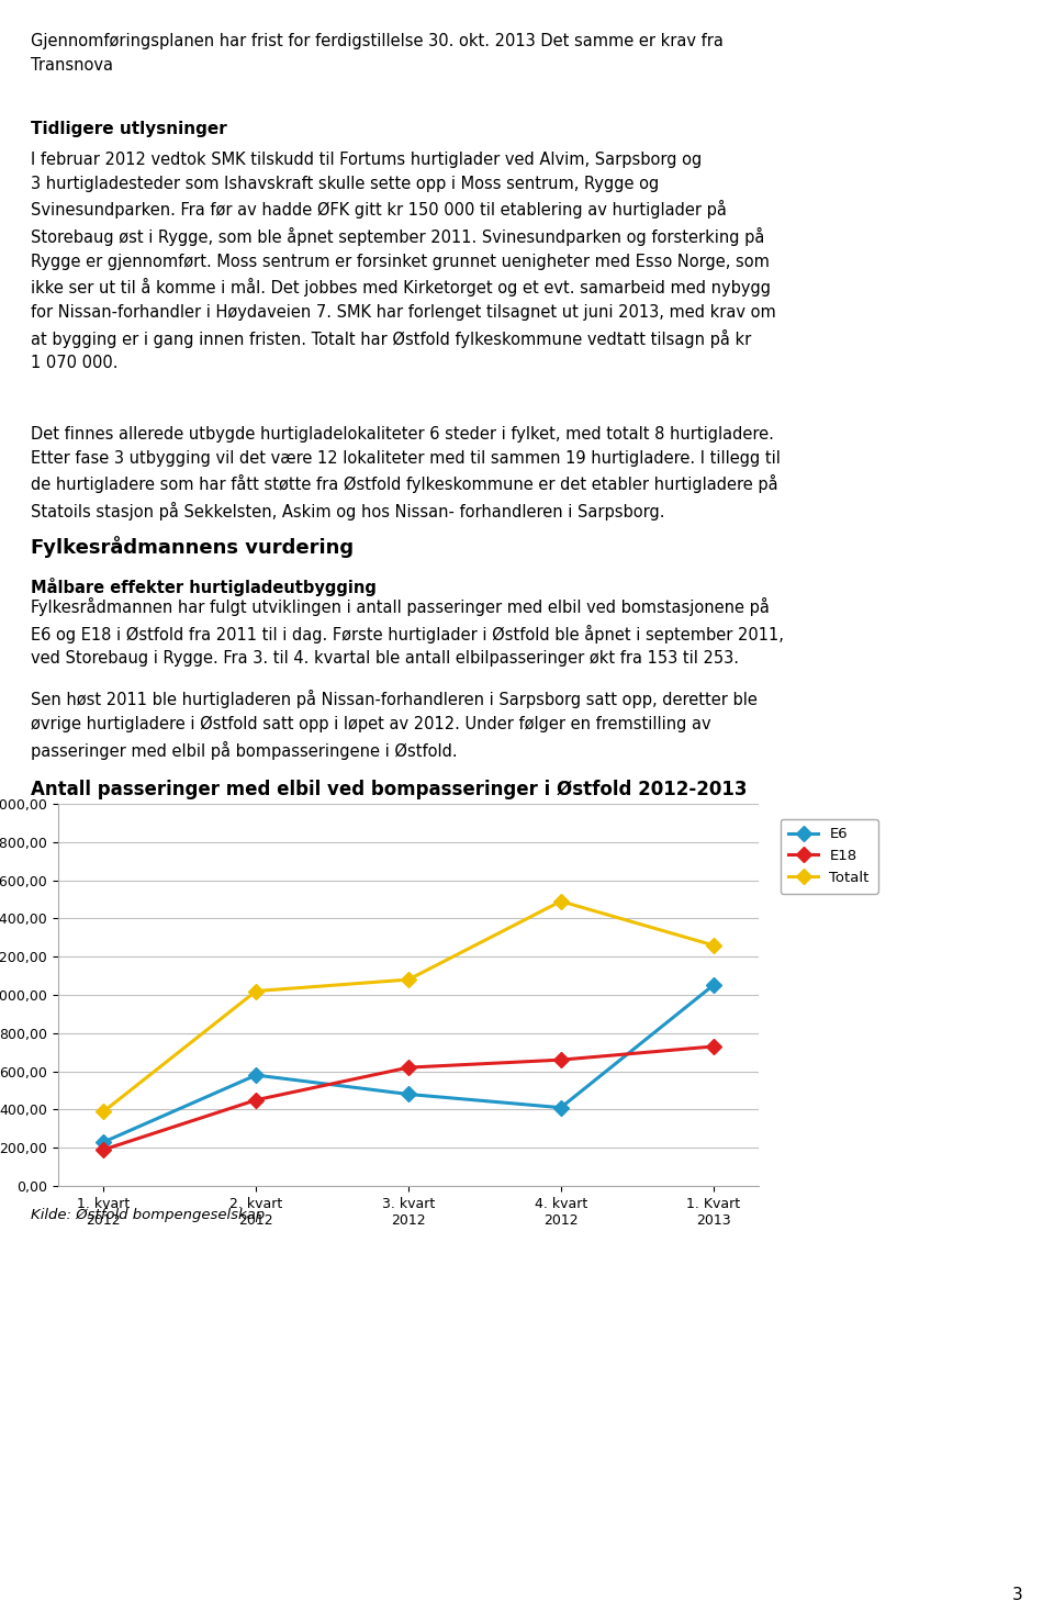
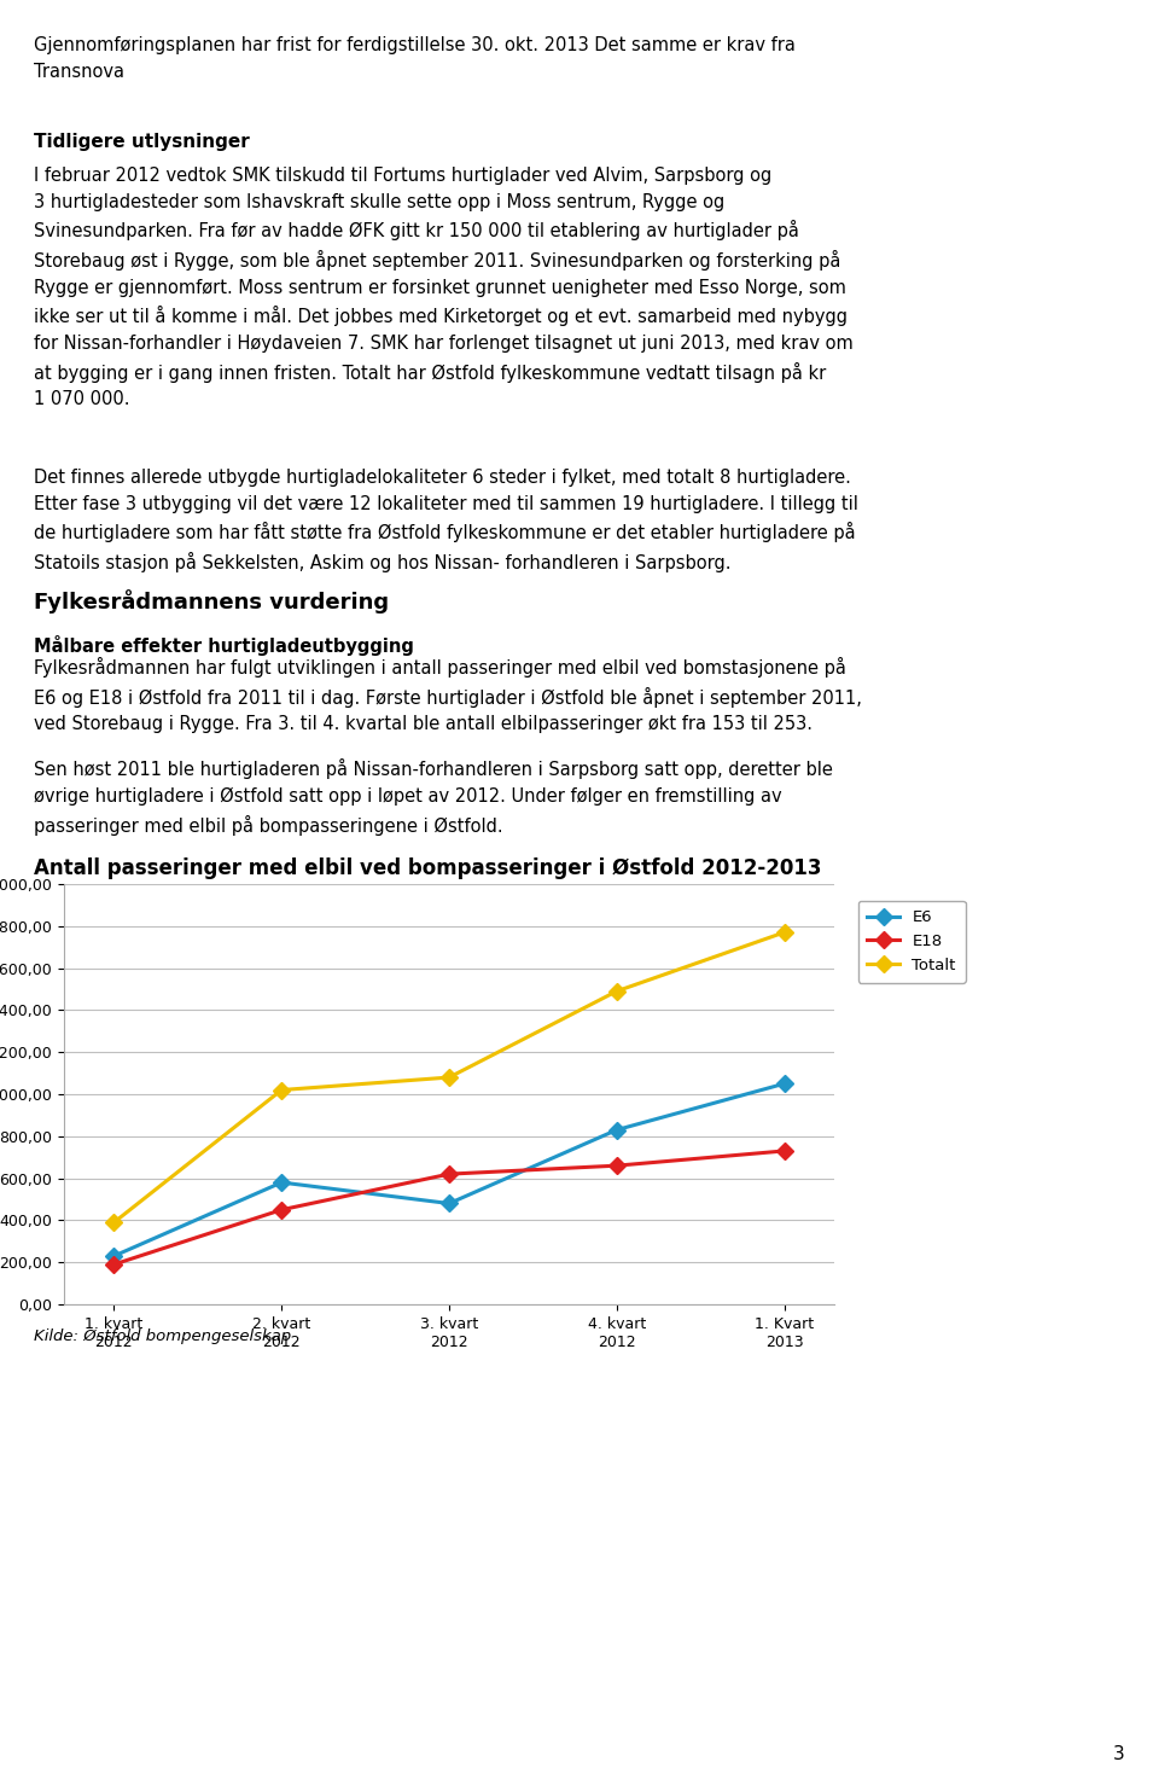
E6/4. kvart 2012: 410 -> 830
Totalt/1. Kvart 2013: 1260 -> 1770
